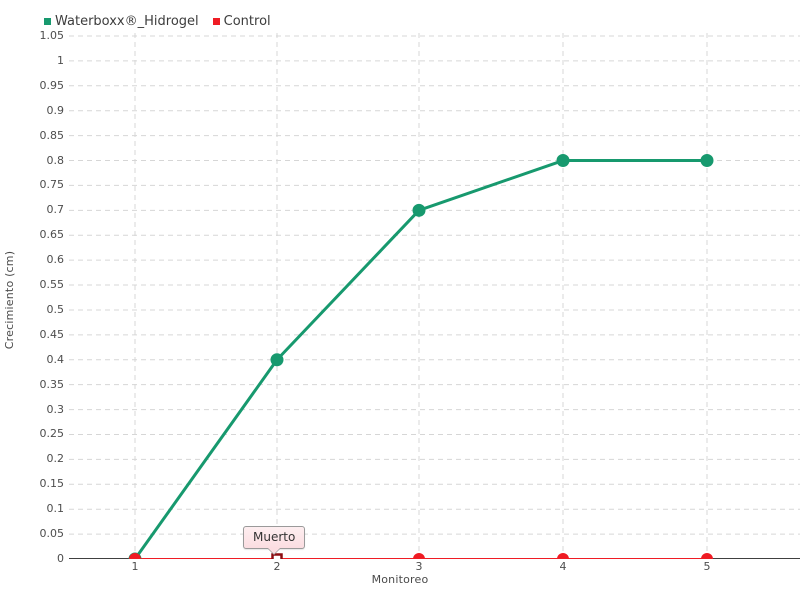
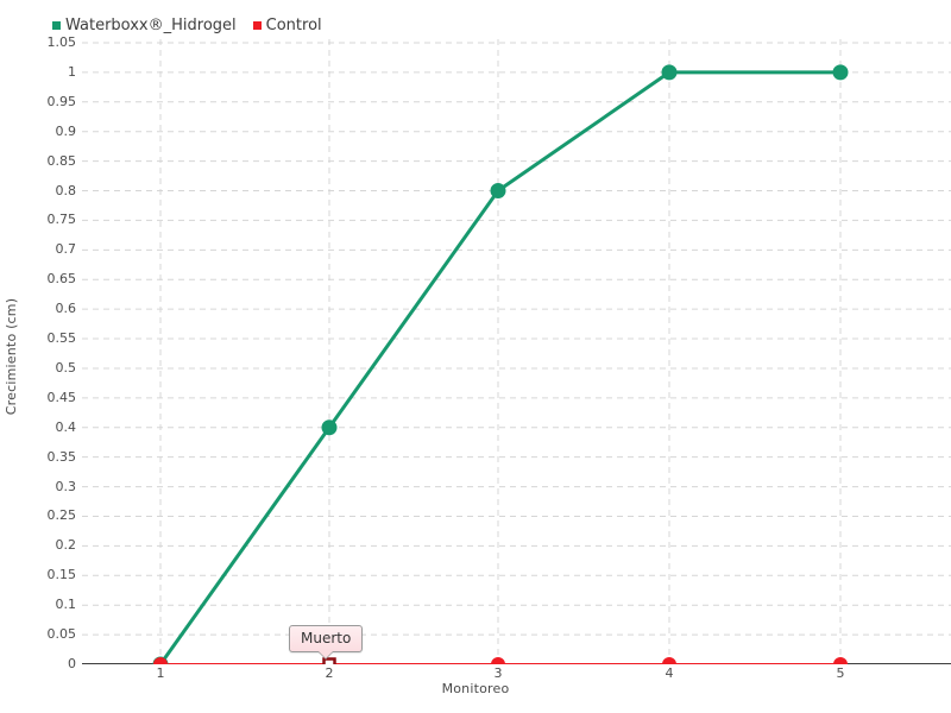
Waterboxx®_Hidrogel/3: 0.7 -> 0.8
Waterboxx®_Hidrogel/4: 0.8 -> 1.0
Waterboxx®_Hidrogel/5: 0.8 -> 1.0
